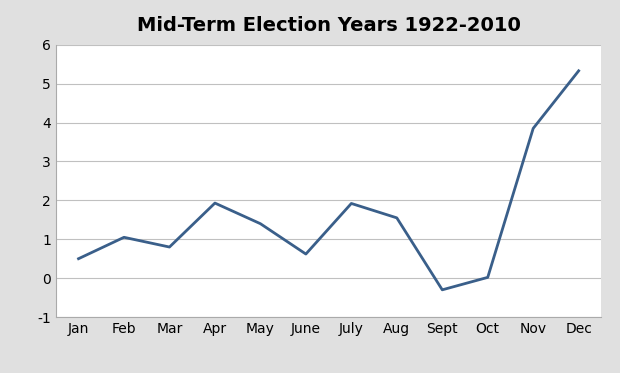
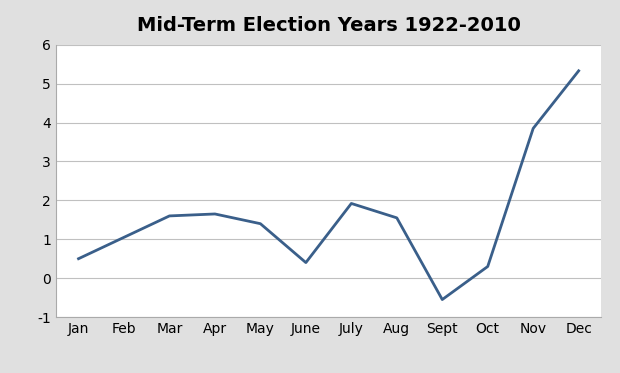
Mar: 0.80 -> 1.60
Apr: 1.93 -> 1.65
June: 0.62 -> 0.40
Sept: -0.30 -> -0.55
Oct: 0.02 -> 0.30
